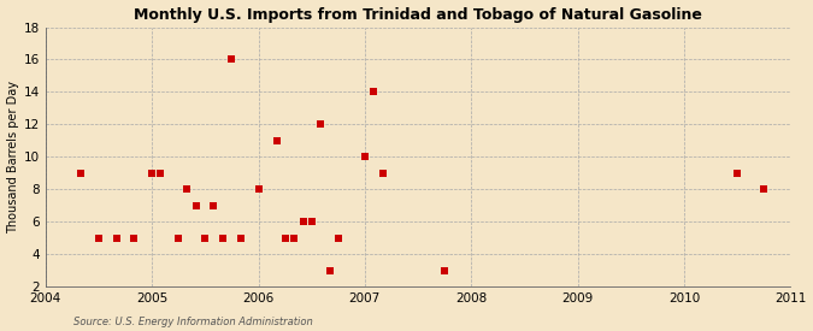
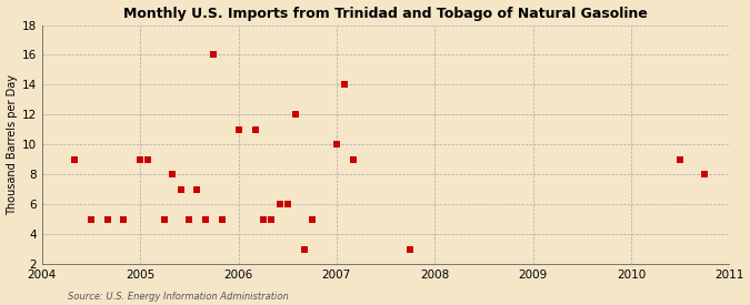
2006: 8 -> 11
